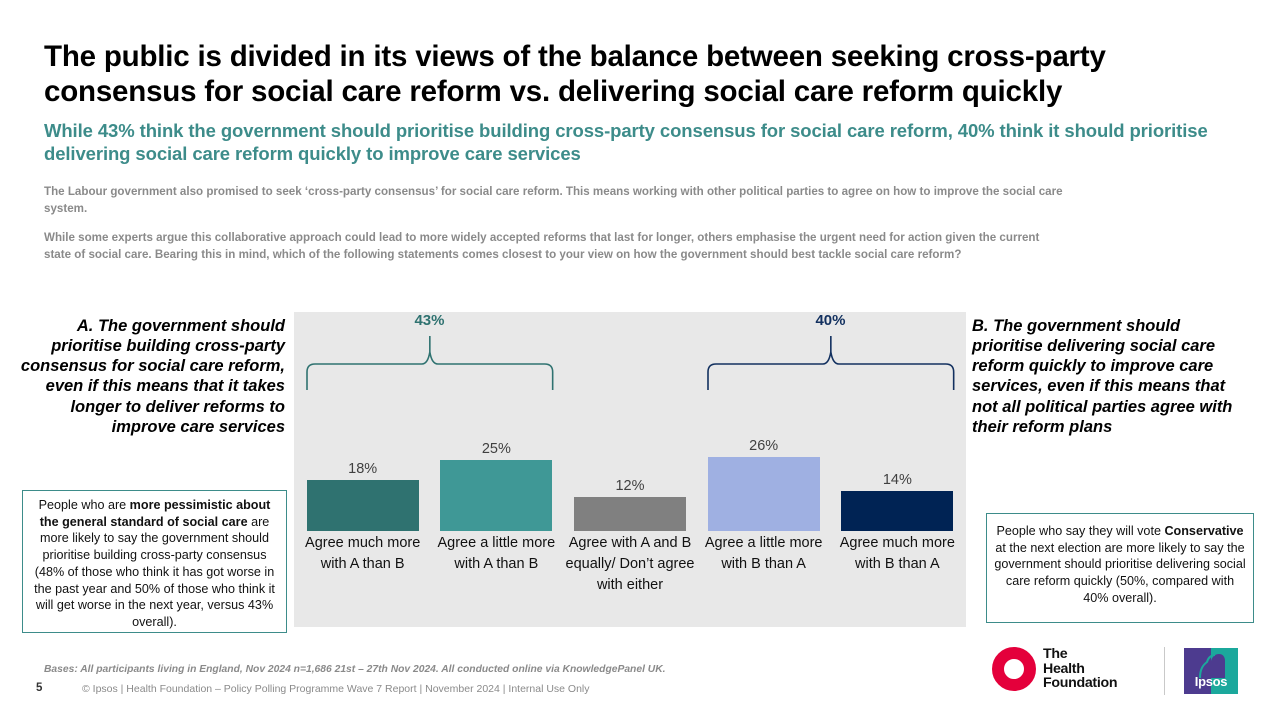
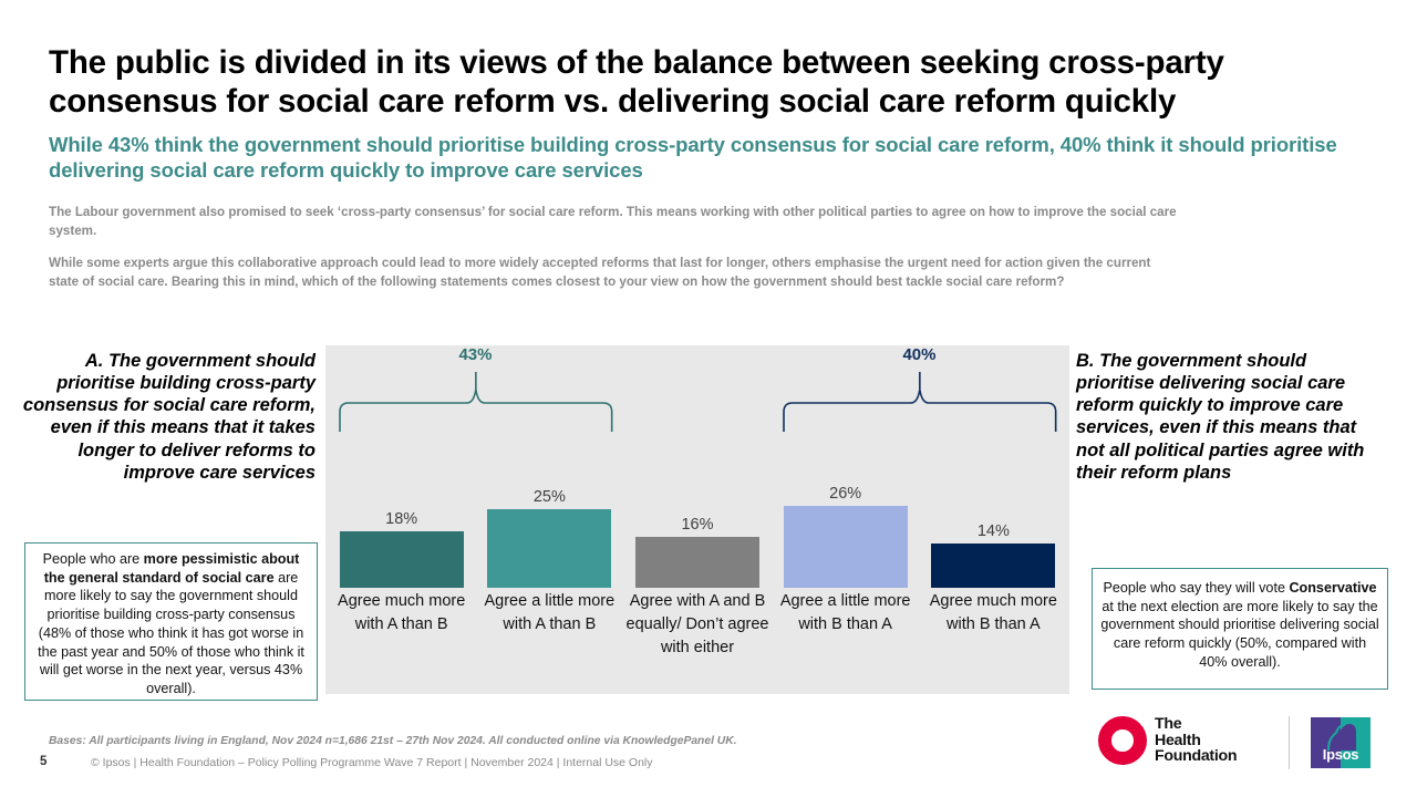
Agree with A and B equally/ Don’t agree with either: 12% -> 16%
